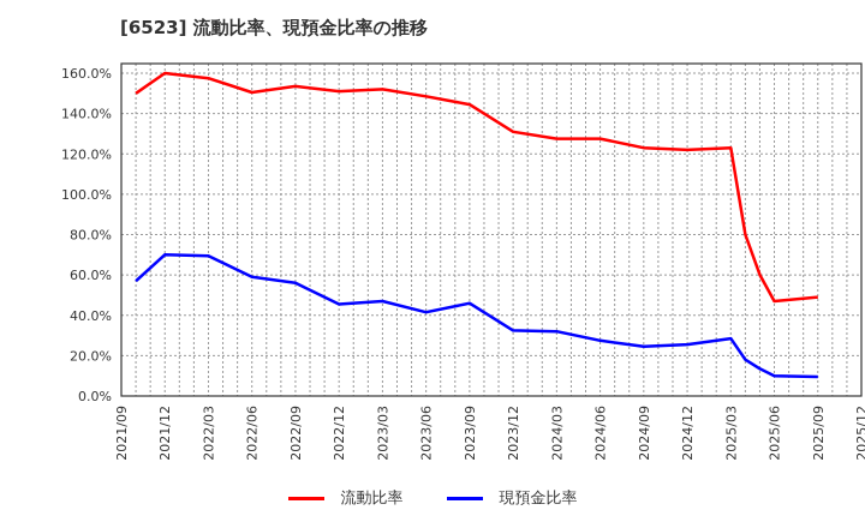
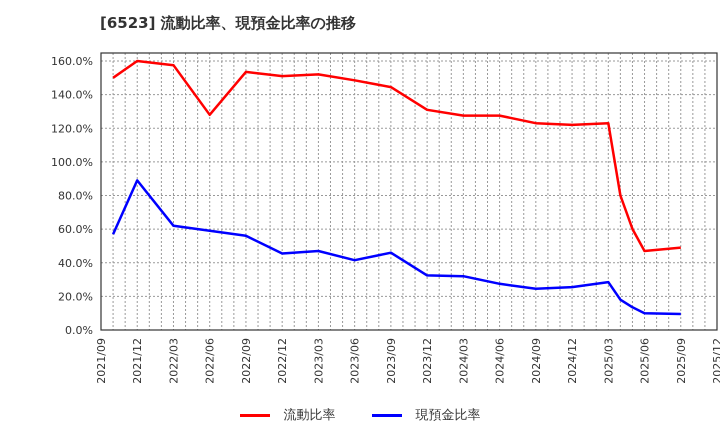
現預金比率/2021/12: 70% -> 89%
現預金比率/2022/03: 70% -> 62%
流動比率/2022/06: 150% -> 128%
